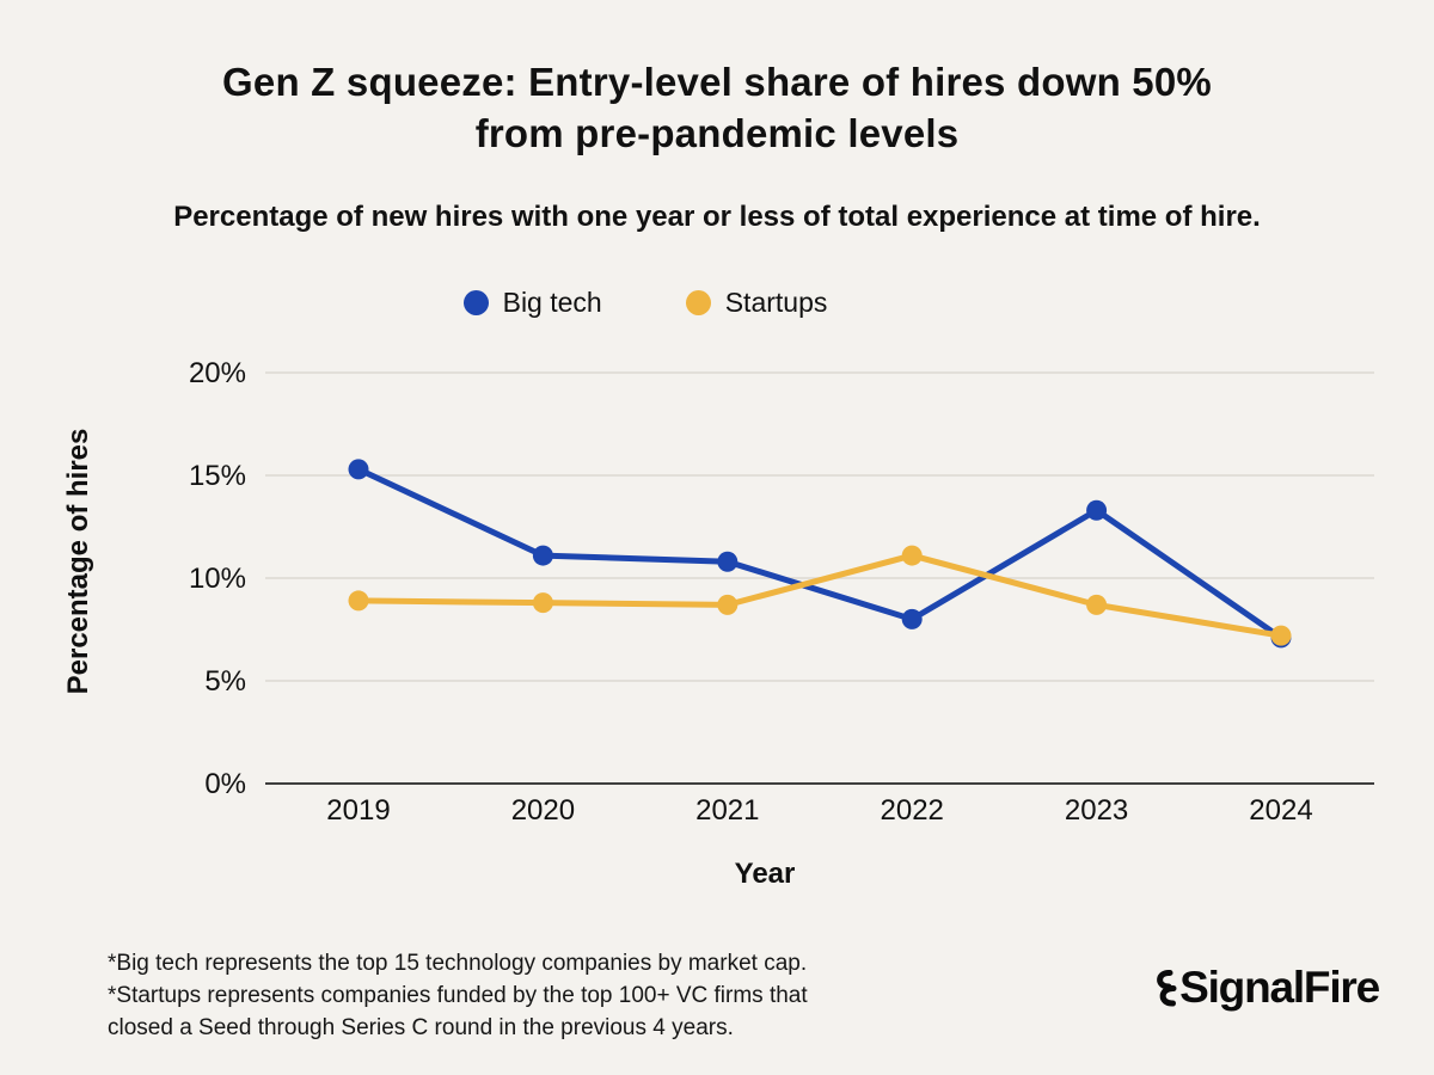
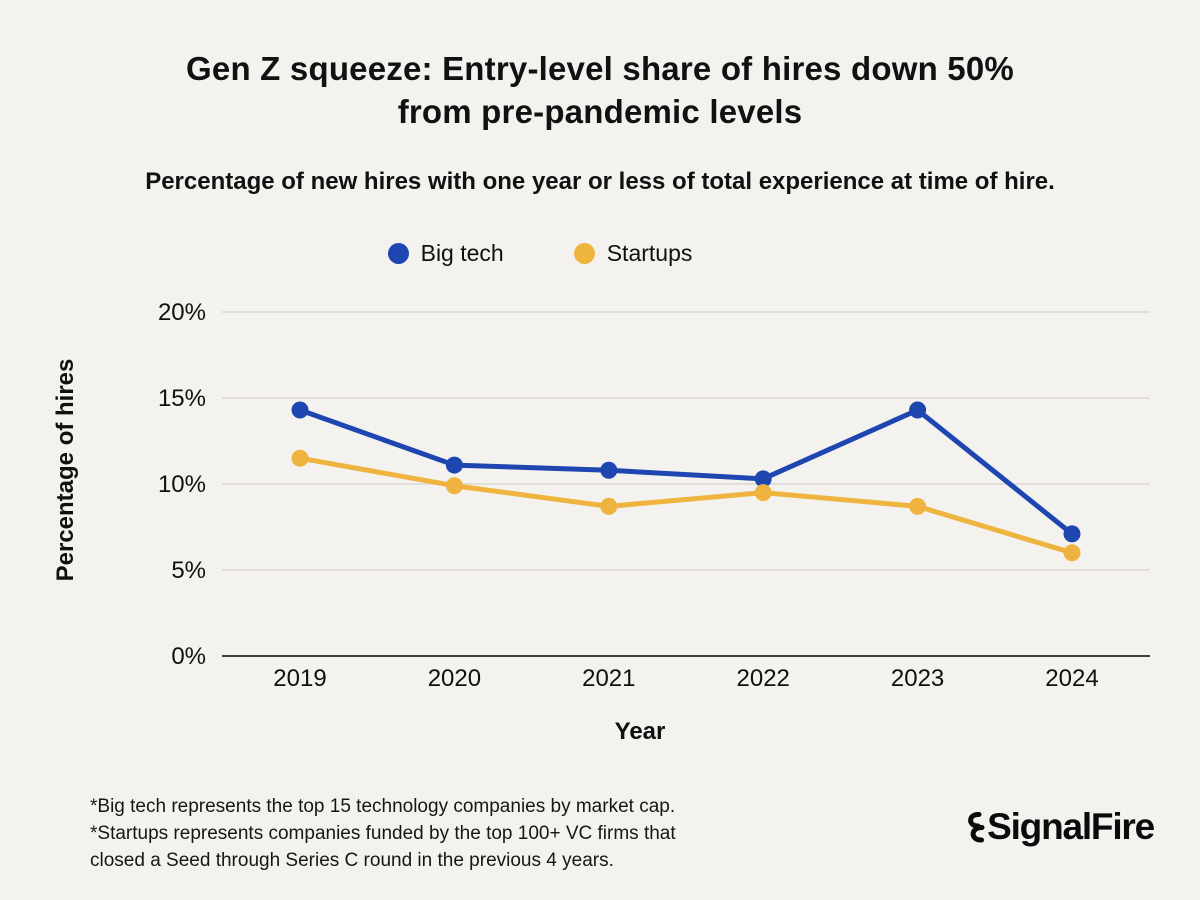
Big tech/2019: 15.3% -> 14.3%
Startups/2019: 8.9% -> 11.5%
Startups/2020: 8.8% -> 9.9%
Big tech/2022: 8.0% -> 10.3%
Startups/2022: 11.1% -> 9.5%
Big tech/2023: 13.3% -> 14.3%
Startups/2024: 7.2% -> 6.0%
